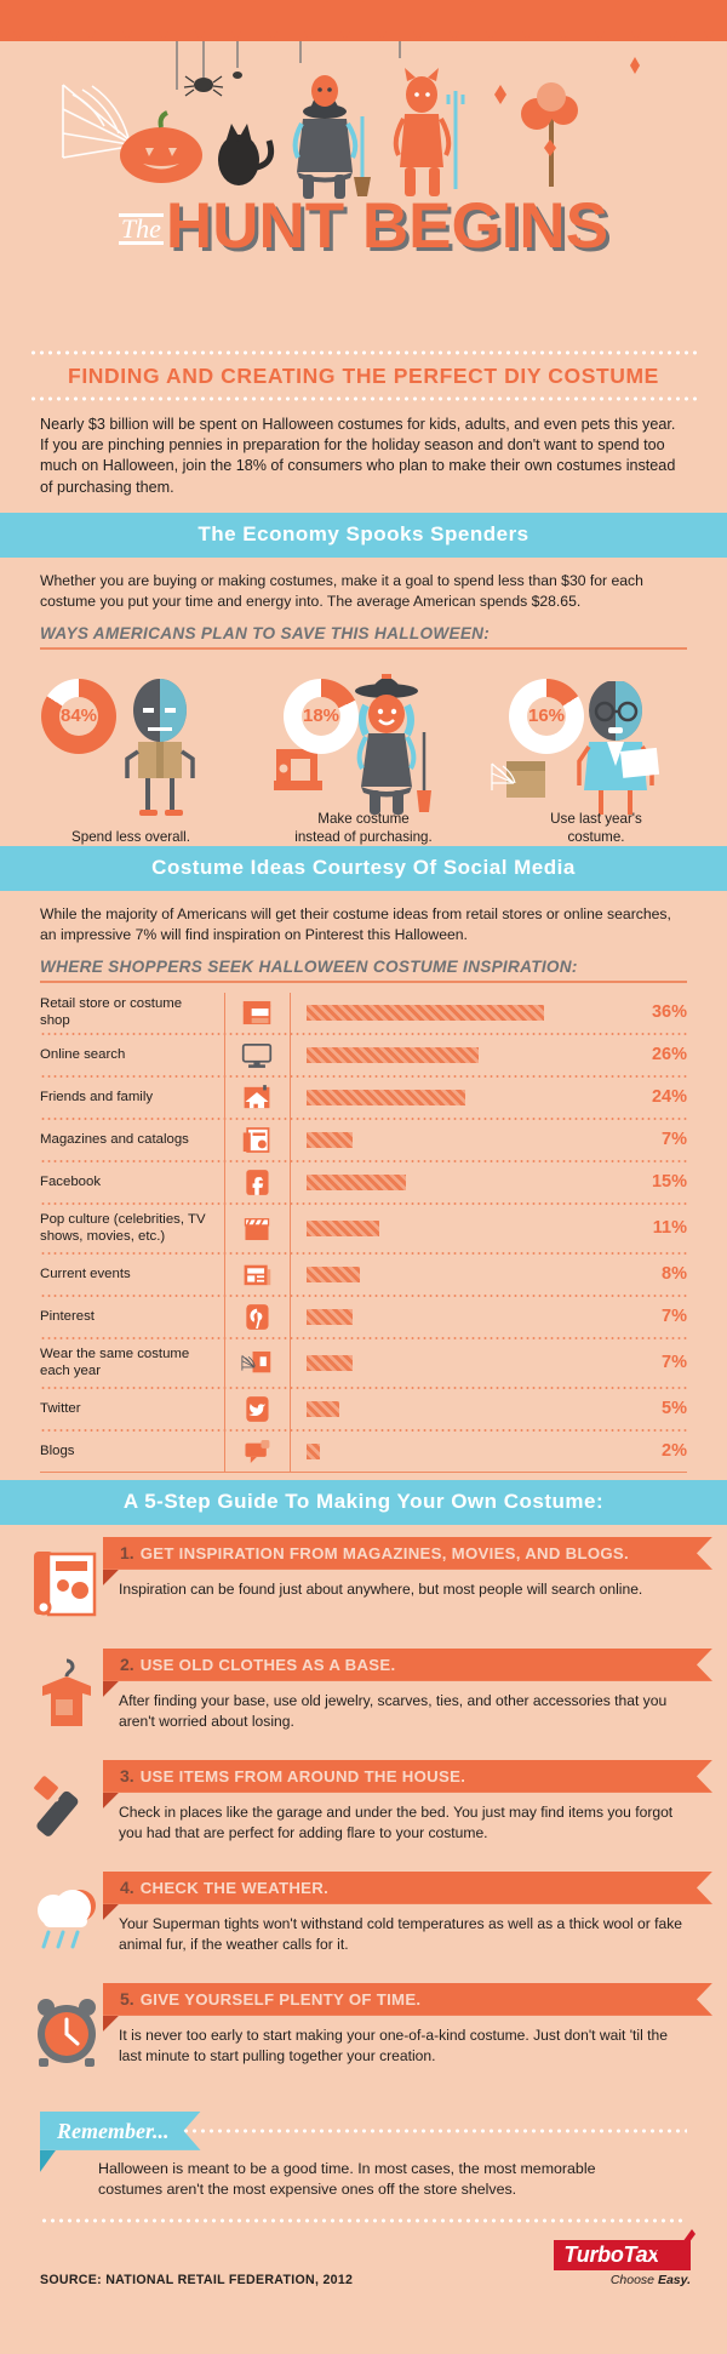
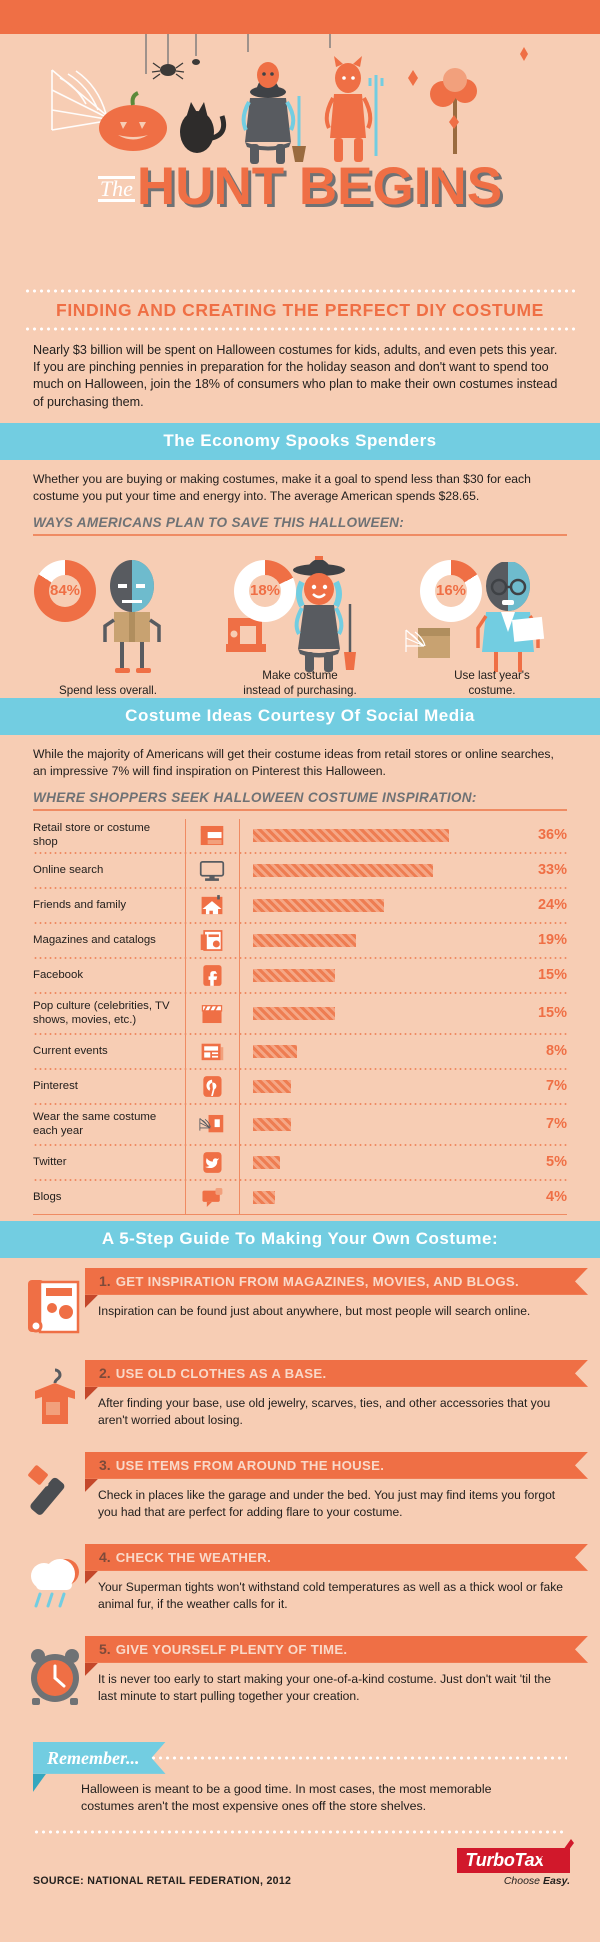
Online search: 26% -> 33%
Magazines and catalogs: 7% -> 19%
Pop culture (celebrities, TV shows, movies, etc.): 11% -> 15%
Blogs: 2% -> 4%
